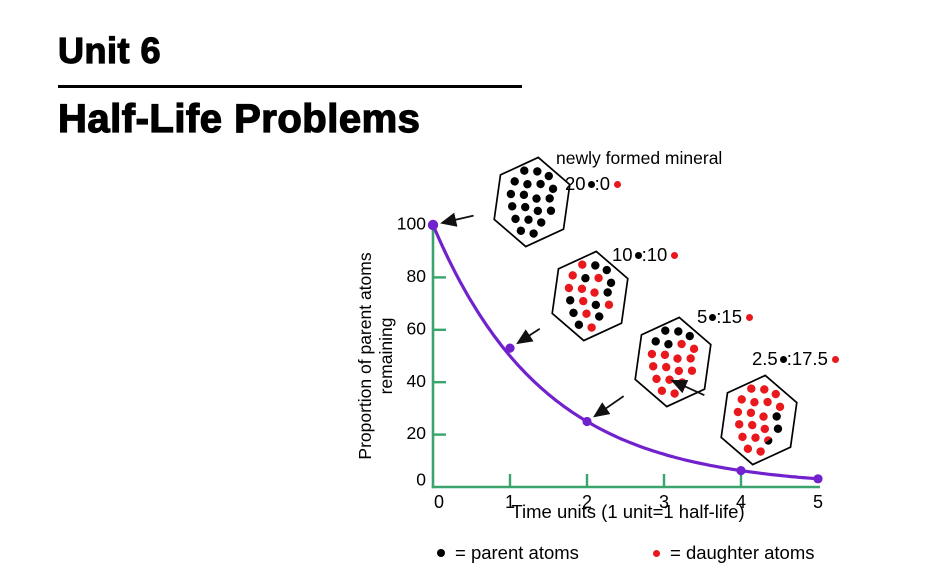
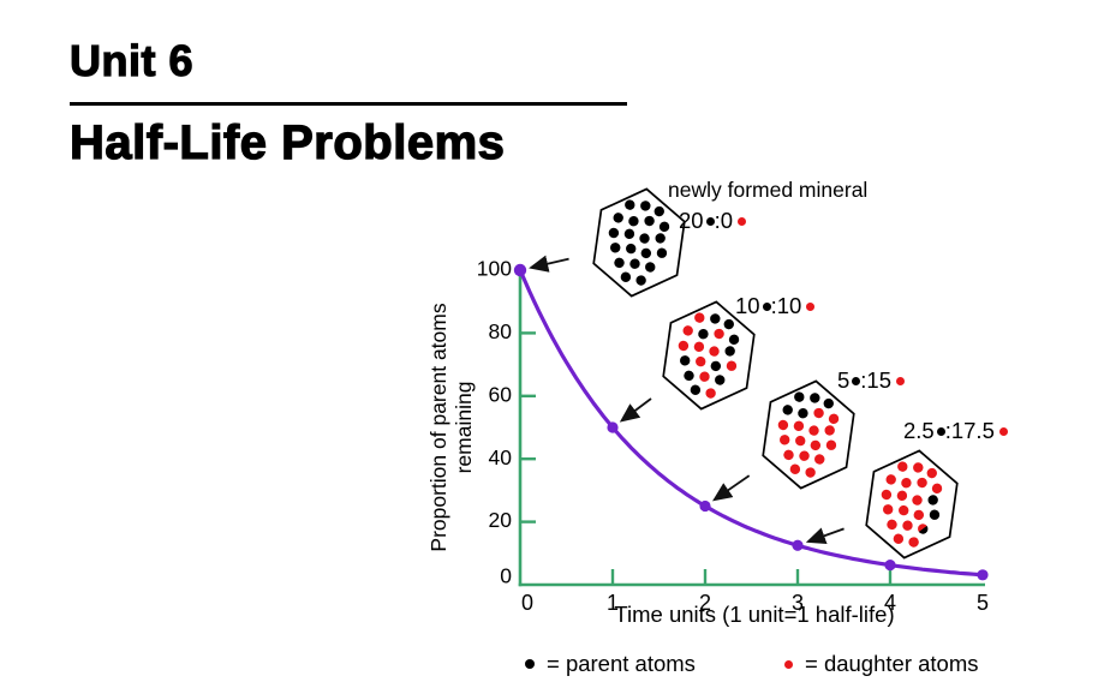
1: 53 -> 50
3: 42 -> 12
